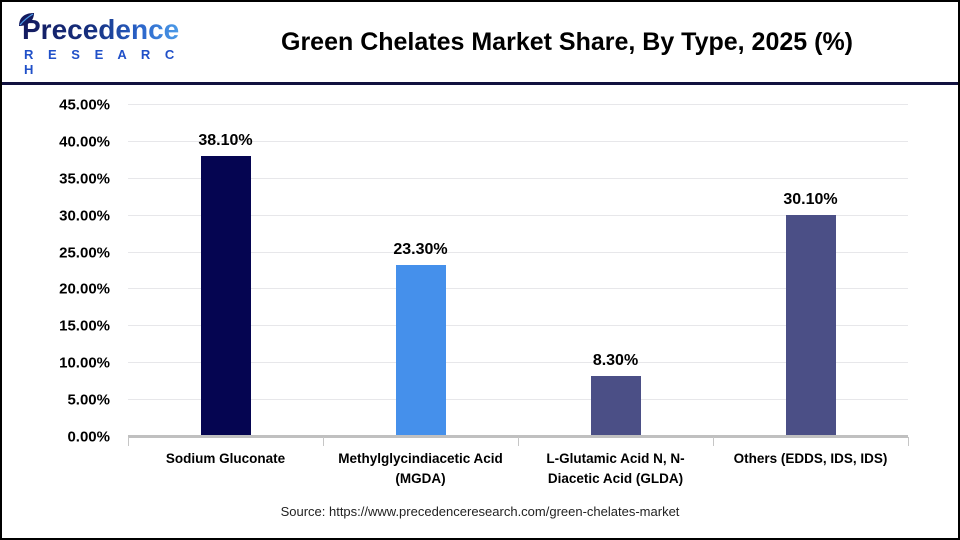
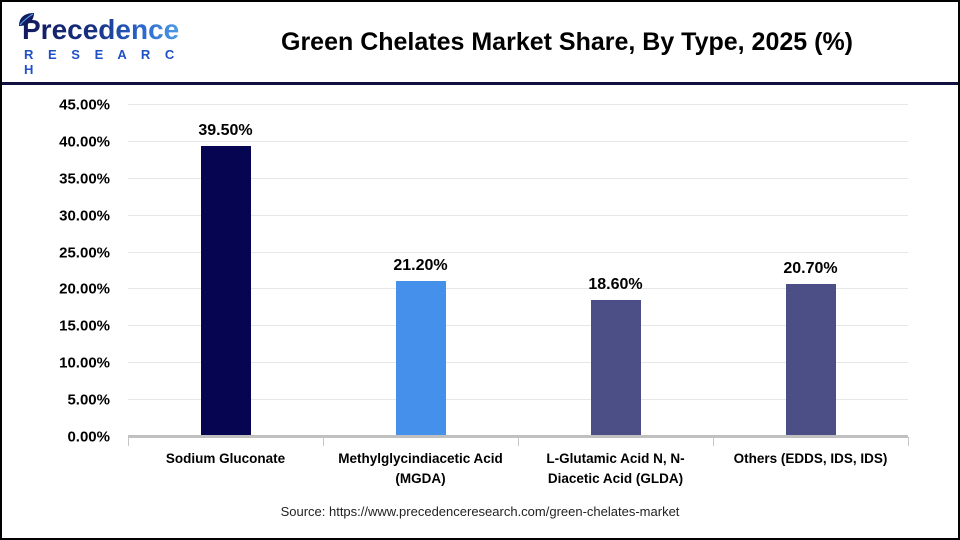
Sodium Gluconate: 38.10% -> 39.50%
Methylglycindiacetic Acid (MGDA): 23.30% -> 21.20%
L-Glutamic Acid N, N-Diacetic Acid (GLDA): 8.30% -> 18.60%
Others (EDDS, IDS, IDS): 30.10% -> 20.70%
